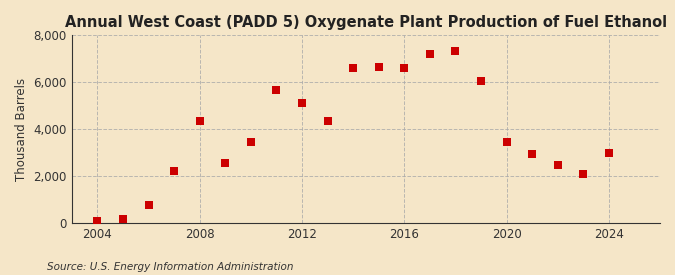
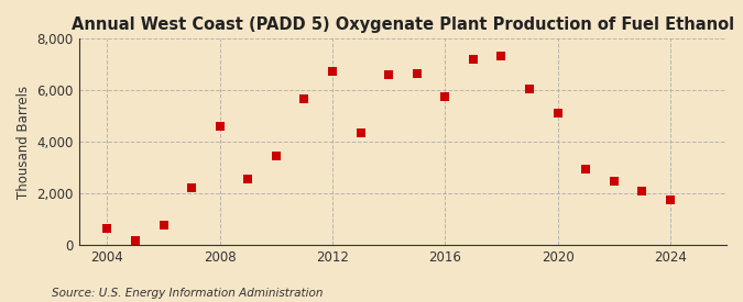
2004: 60 -> 650
2008: 4,350 -> 4,600
2012: 5,100 -> 6,750
2016: 6,600 -> 5,750
2020: 3,450 -> 5,100
2024: 3,000 -> 1,750
